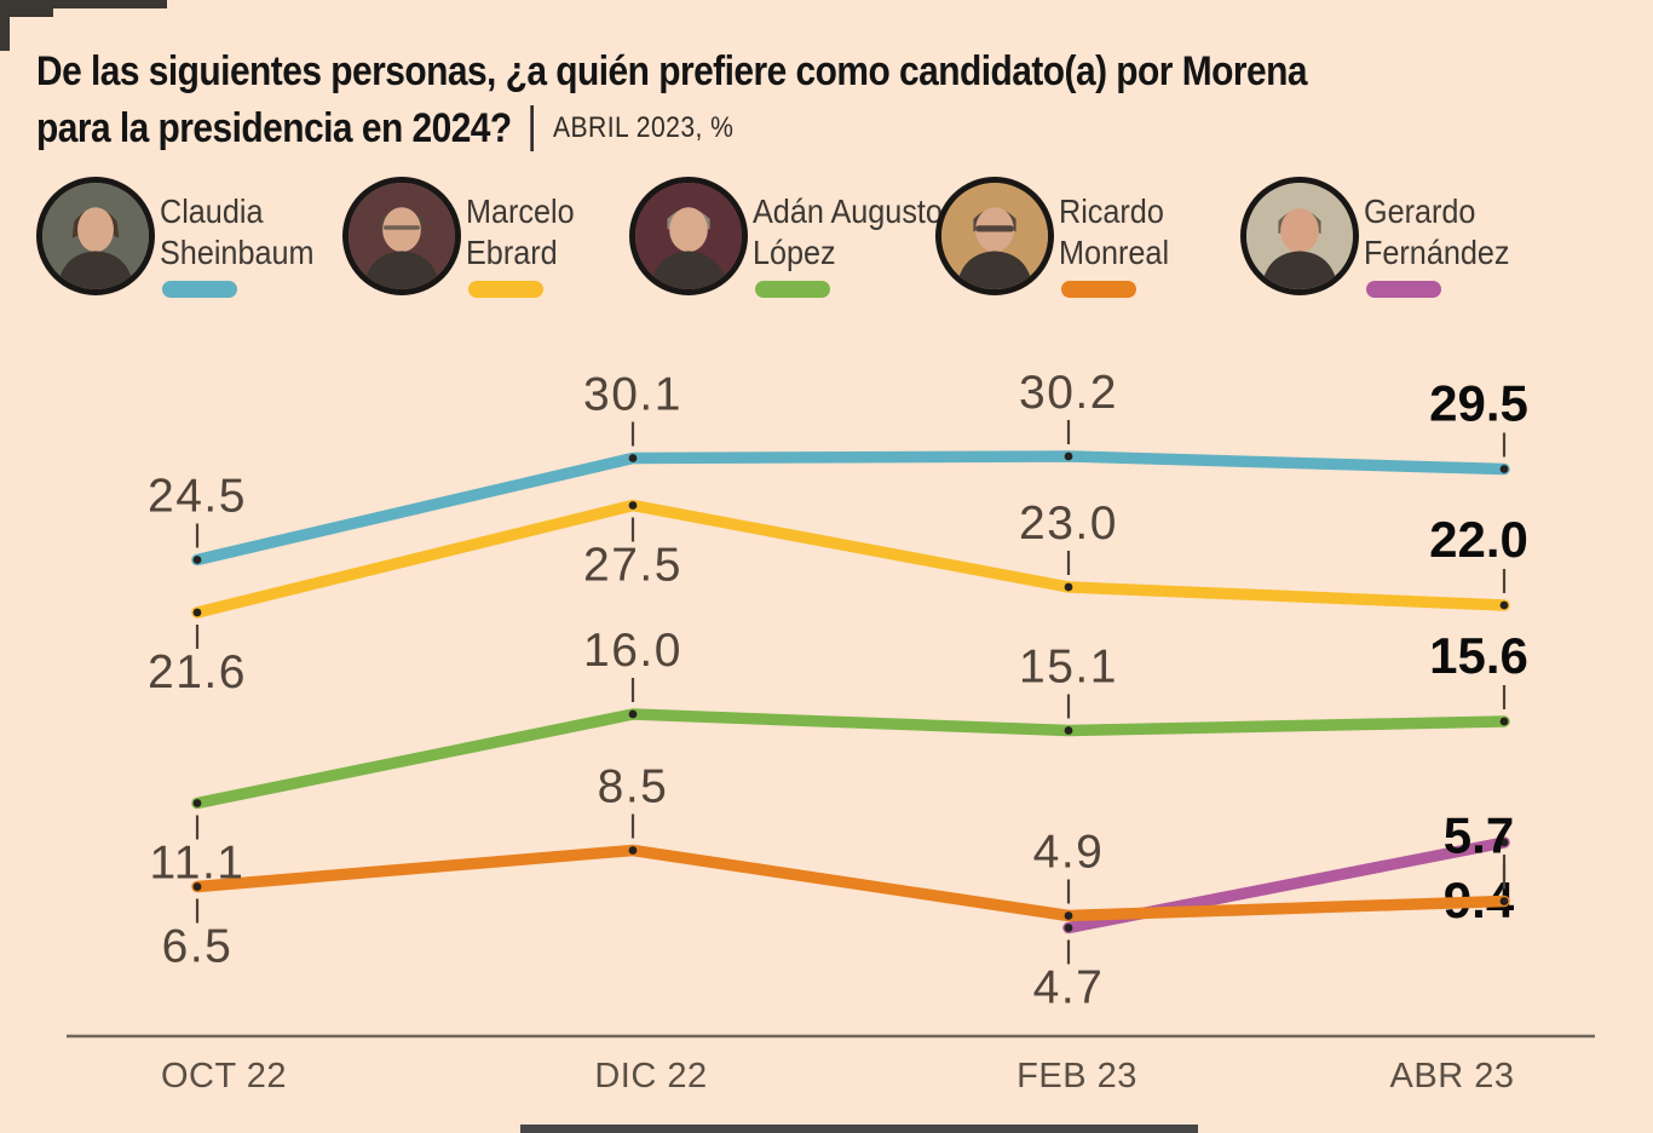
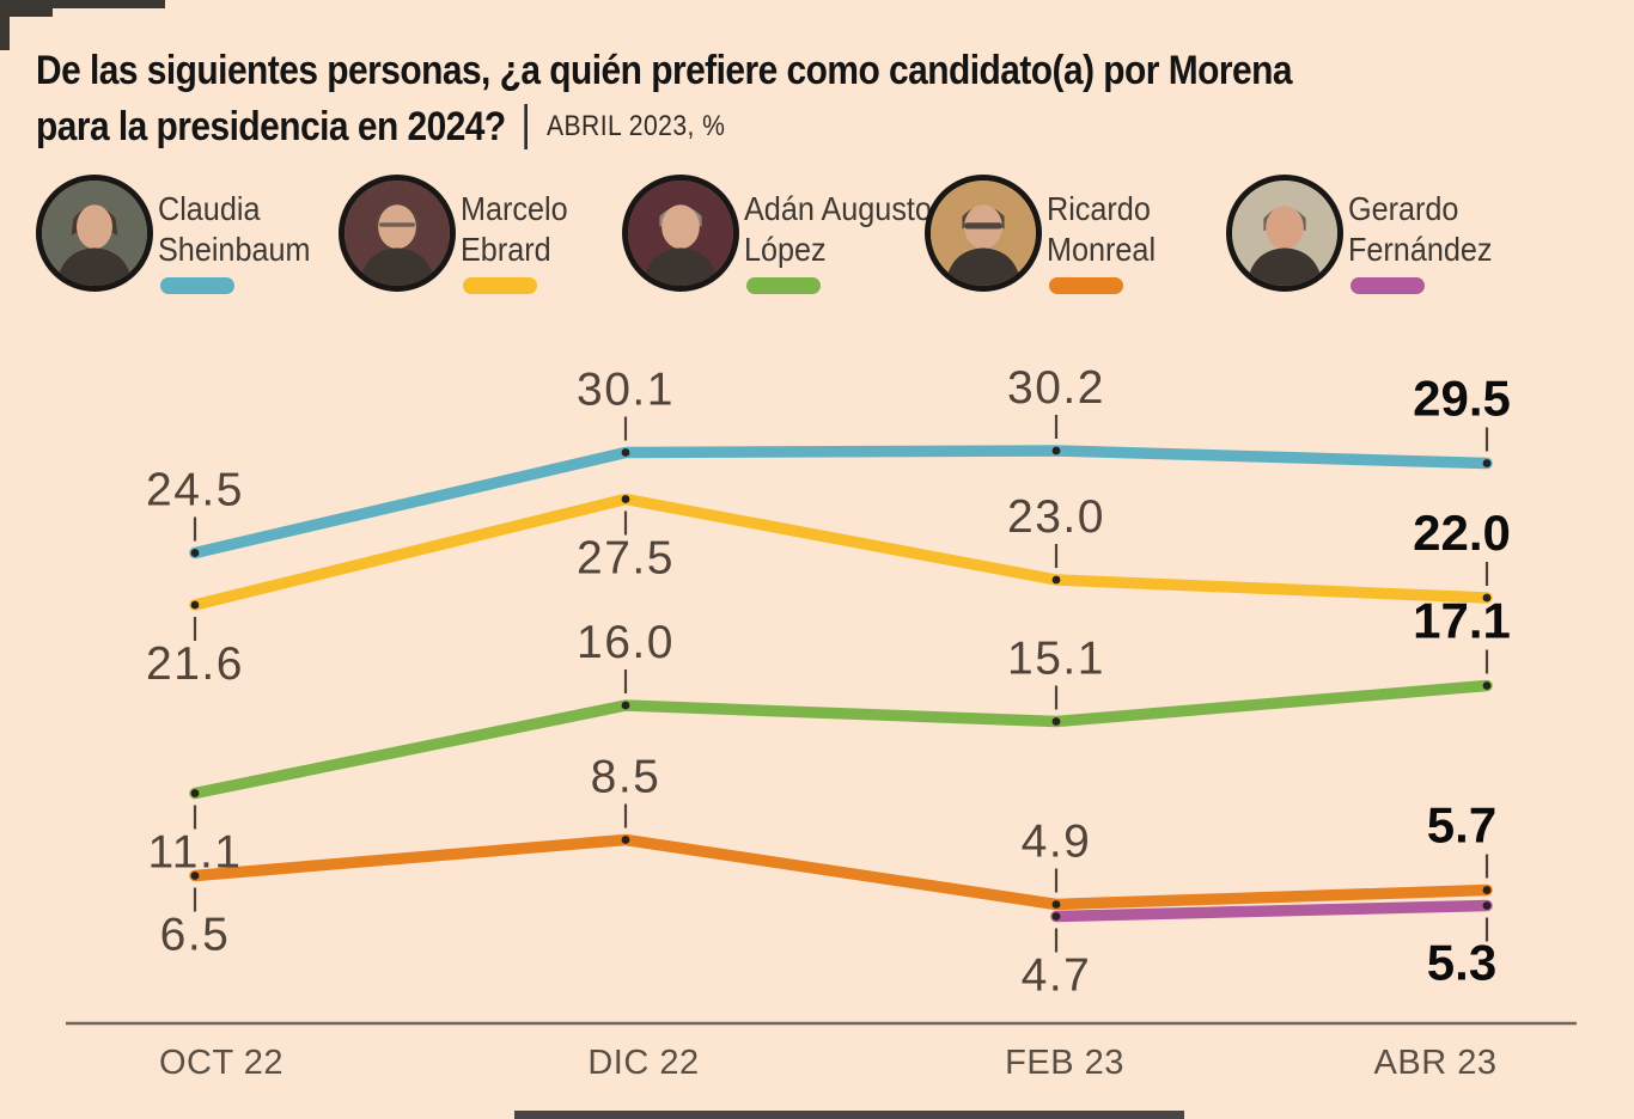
Adán Augusto López/ABR 23: 15.6 -> 17.1
Gerardo Fernández/ABR 23: 9.4 -> 5.3
